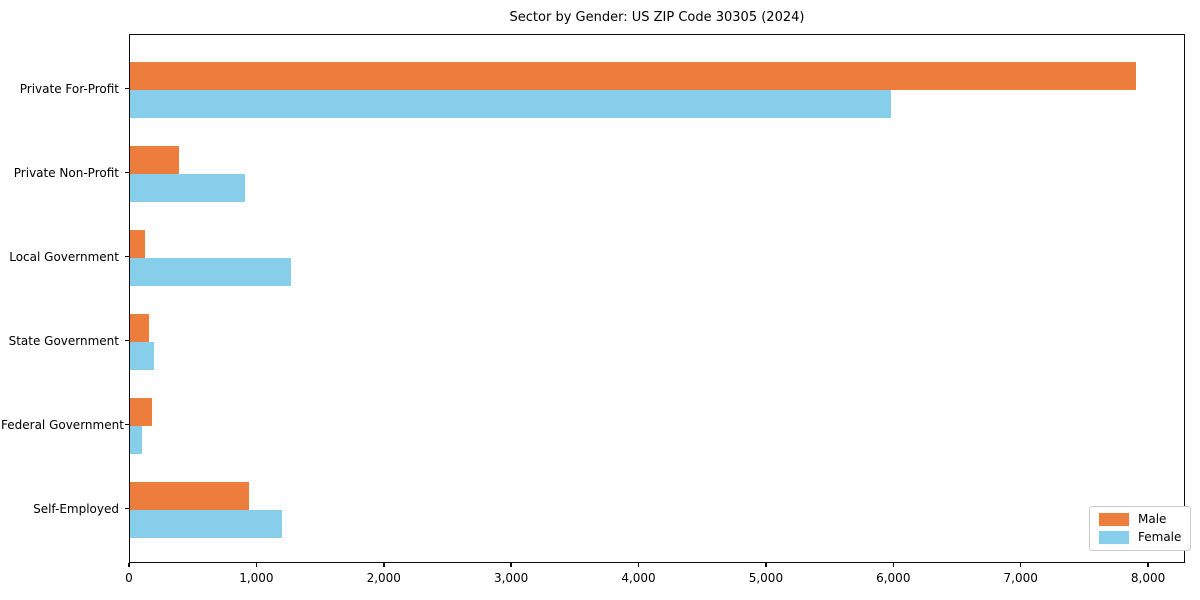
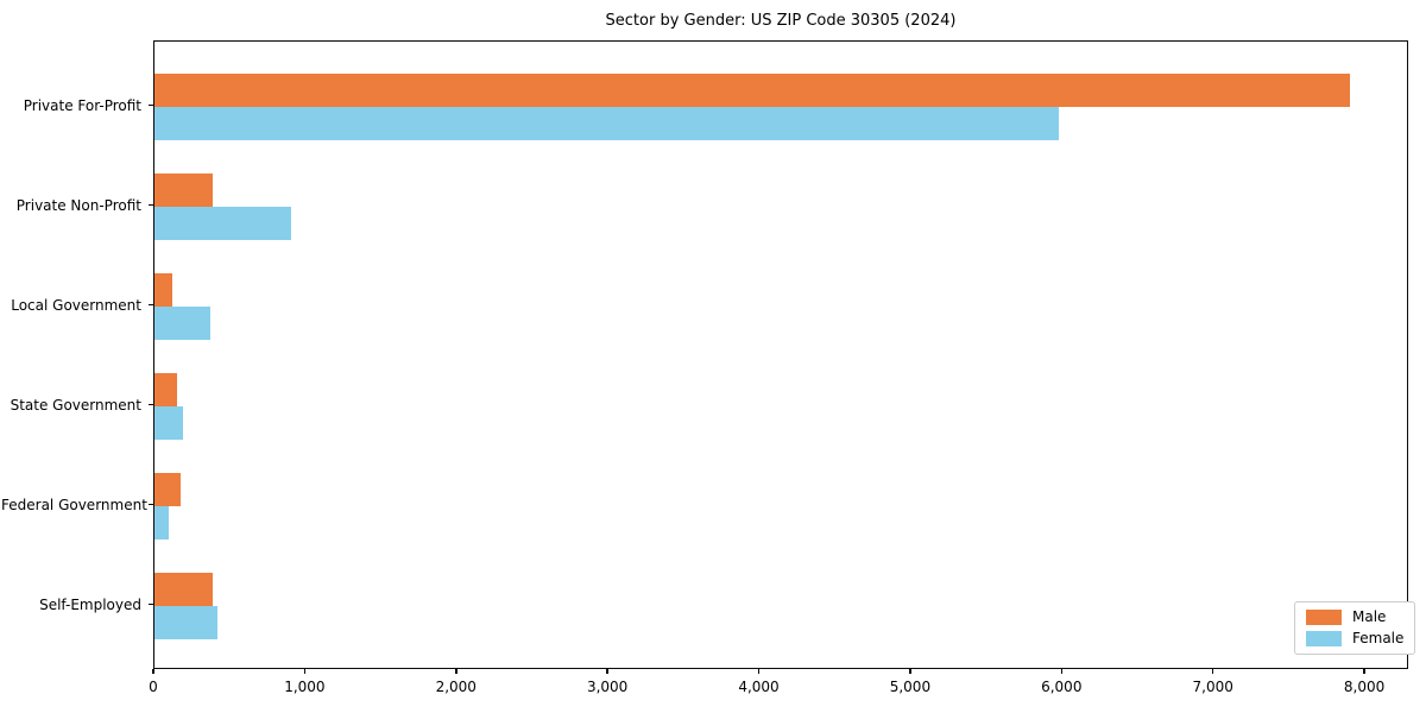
Female/Local Government: 1260 -> 370
Male/Self-Employed: 930 -> 380
Female/Self-Employed: 1190 -> 420
